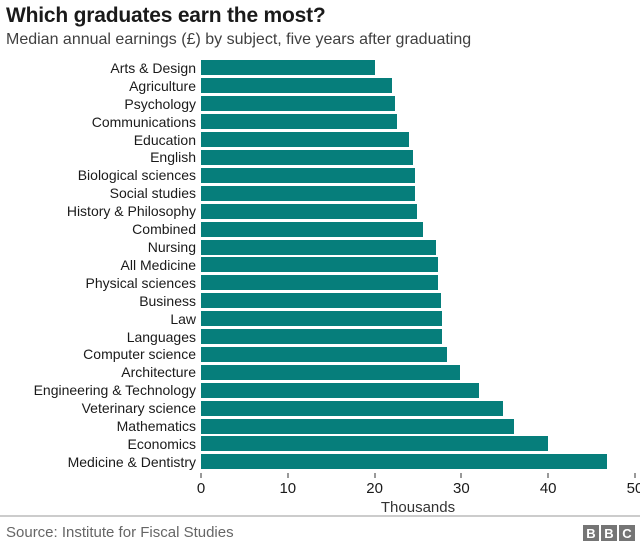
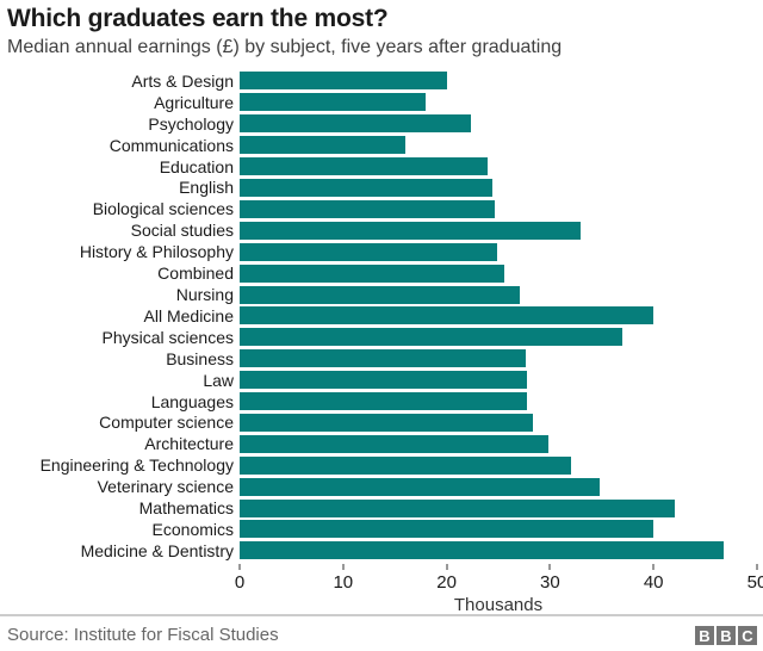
Agriculture: 22 -> 18
Communications: 23 -> 16
Social studies: 25 -> 33
All Medicine: 27 -> 40
Physical sciences: 27 -> 37
Mathematics: 36 -> 42
